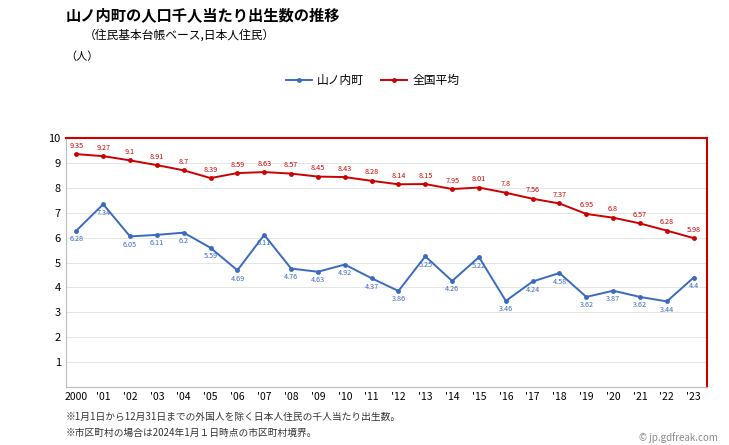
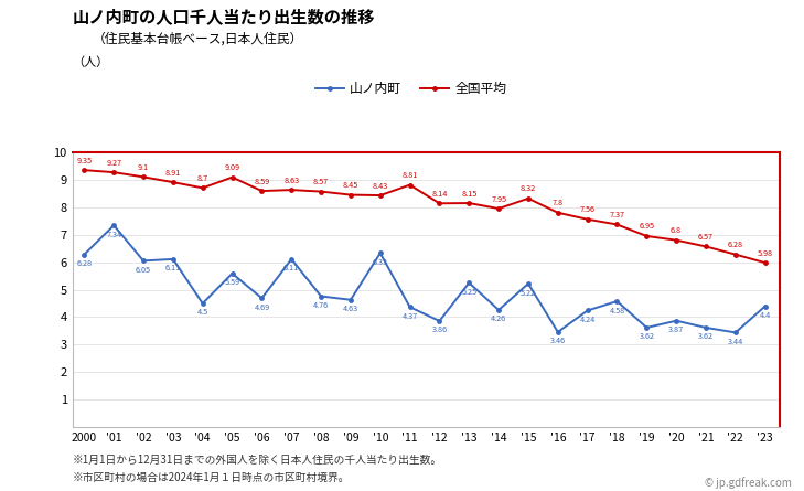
山ノ内町/'04: 6.2 -> 4.5
全国平均/'05: 8.39 -> 9.09
山ノ内町/'10: 4.92 -> 6.33
全国平均/'11: 8.28 -> 8.81
全国平均/'15: 8.01 -> 8.32
